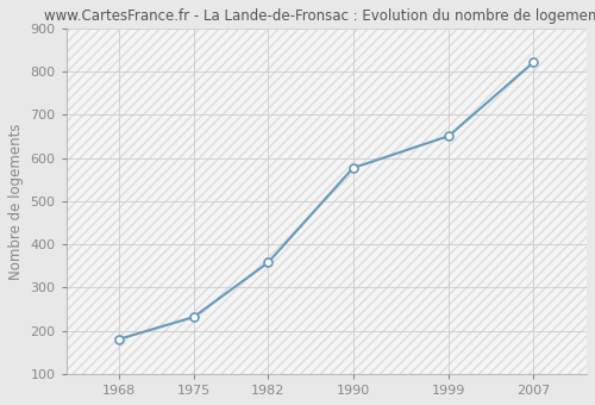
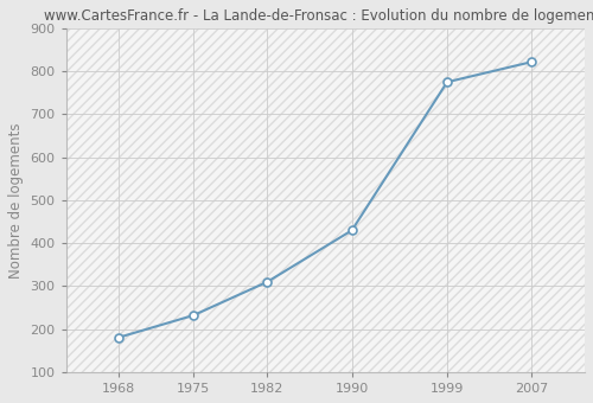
1982: 358 -> 310
1990: 577 -> 430
1999: 651 -> 775
